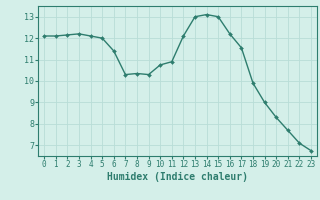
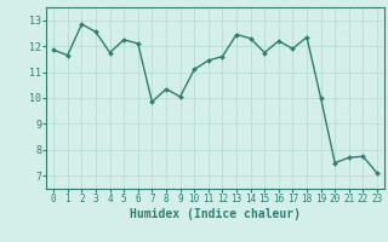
0: 12.10 -> 11.85
1: 12.10 -> 11.65
2: 12.15 -> 12.85
3: 12.20 -> 12.55
4: 12.10 -> 11.75
5: 12.00 -> 12.25
6: 11.40 -> 12.10
7: 10.30 -> 9.85
9: 10.30 -> 10.05
10: 10.75 -> 11.10
11: 10.90 -> 11.45
12: 12.10 -> 11.60
13: 13.00 -> 12.45
14: 13.10 -> 12.30
15: 13.00 -> 11.75
17: 11.55 -> 11.90
18: 9.90 -> 12.35
19: 9.00 -> 10.00
20: 8.30 -> 7.50
22: 7.10 -> 7.75
23: 6.75 -> 7.10
